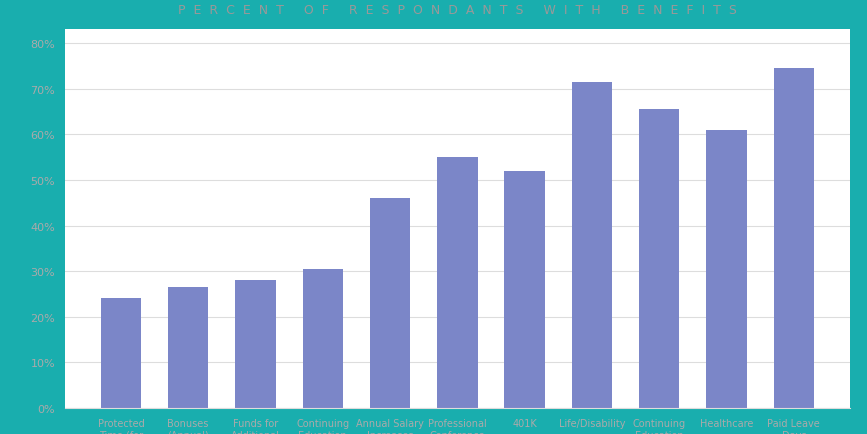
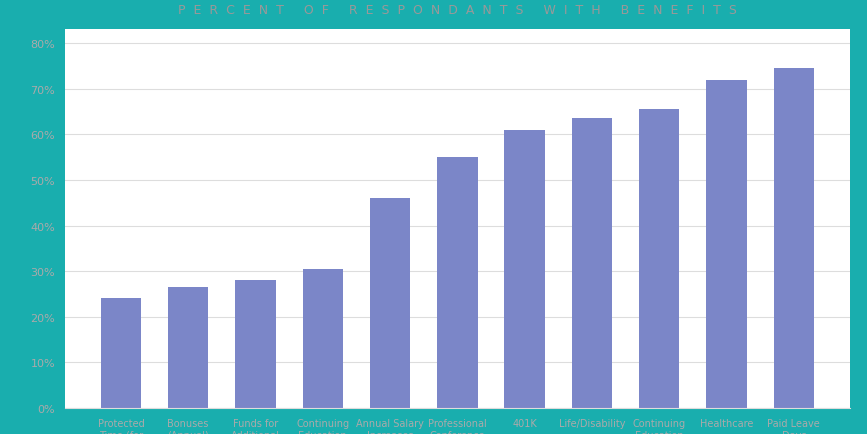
401K: 52.0% -> 61.0%
Life/Disability: 71.5% -> 63.5%
Healthcare: 61.0% -> 72.0%
